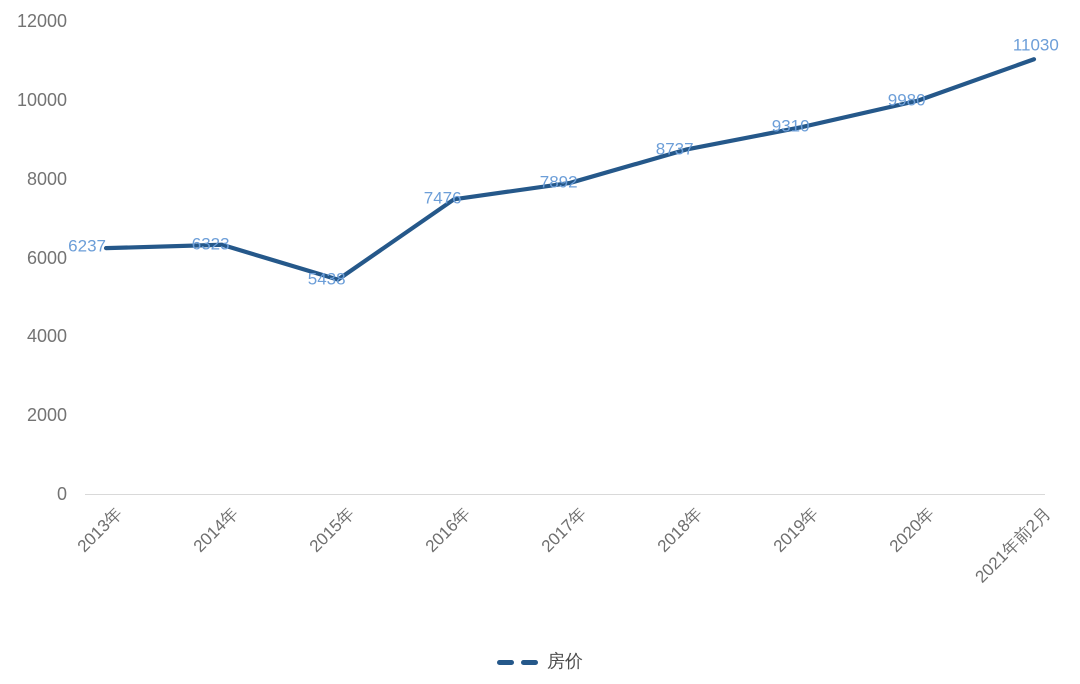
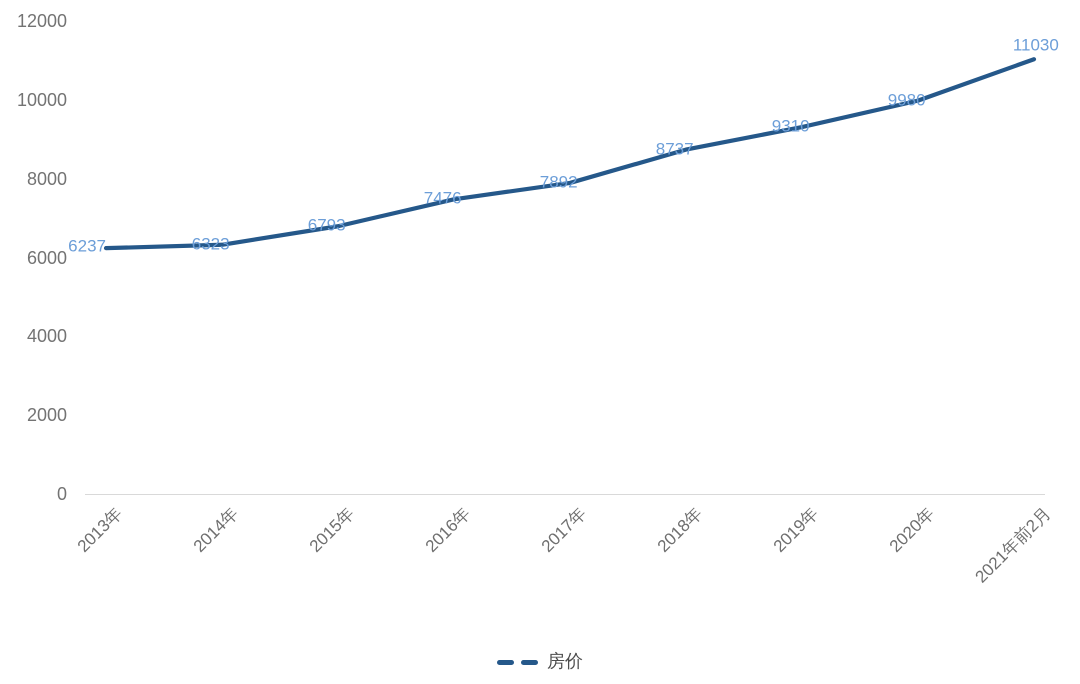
2015年: 5438 -> 6793
